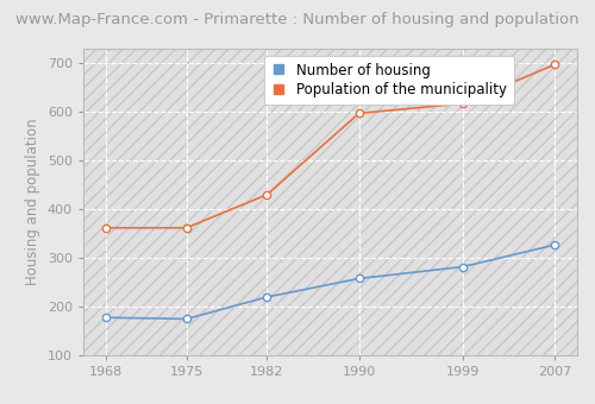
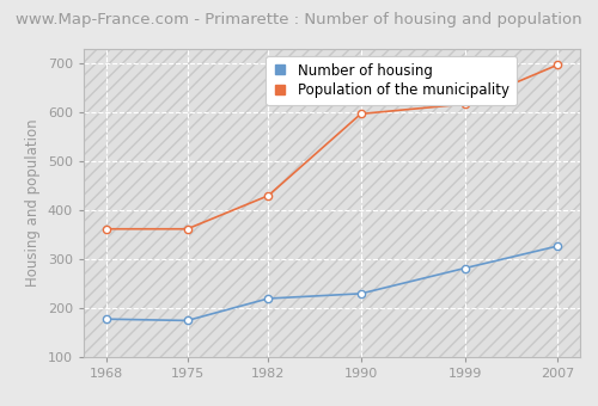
Number of housing/1990: 258 -> 230
